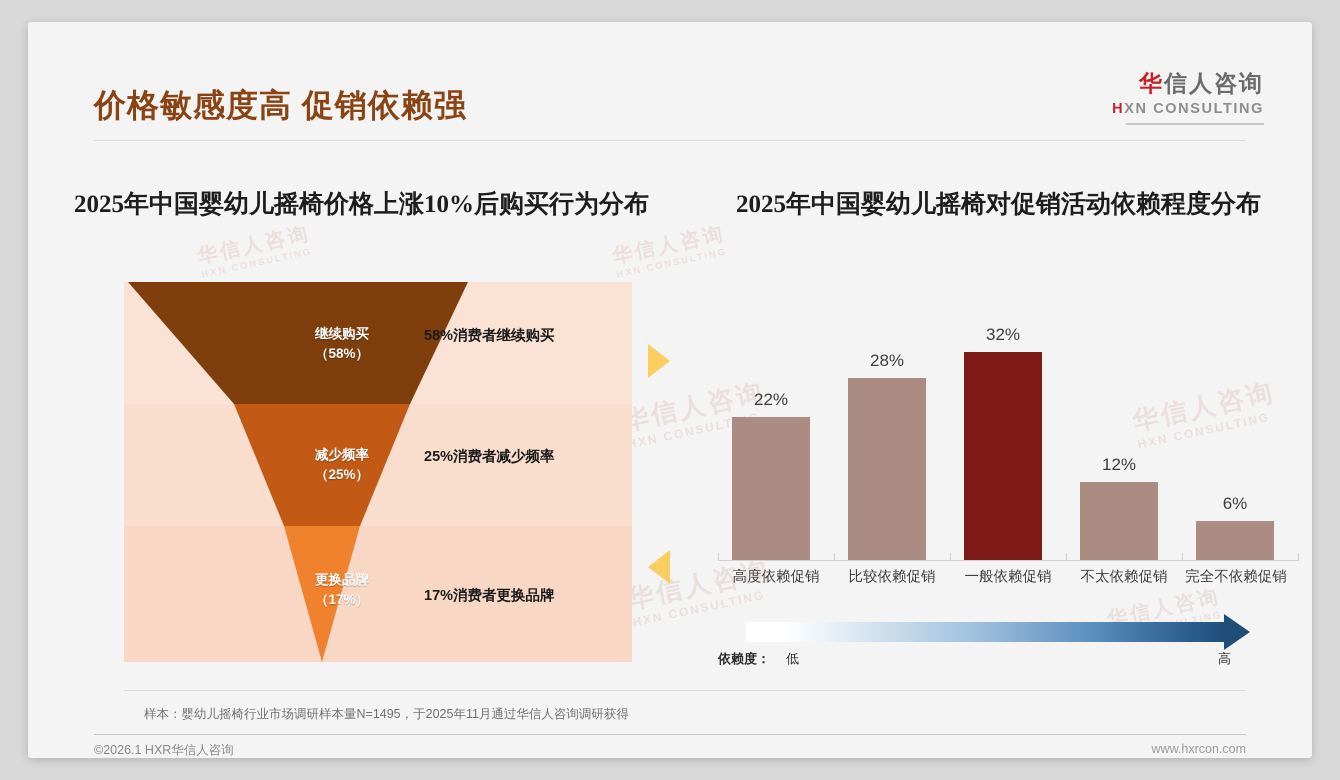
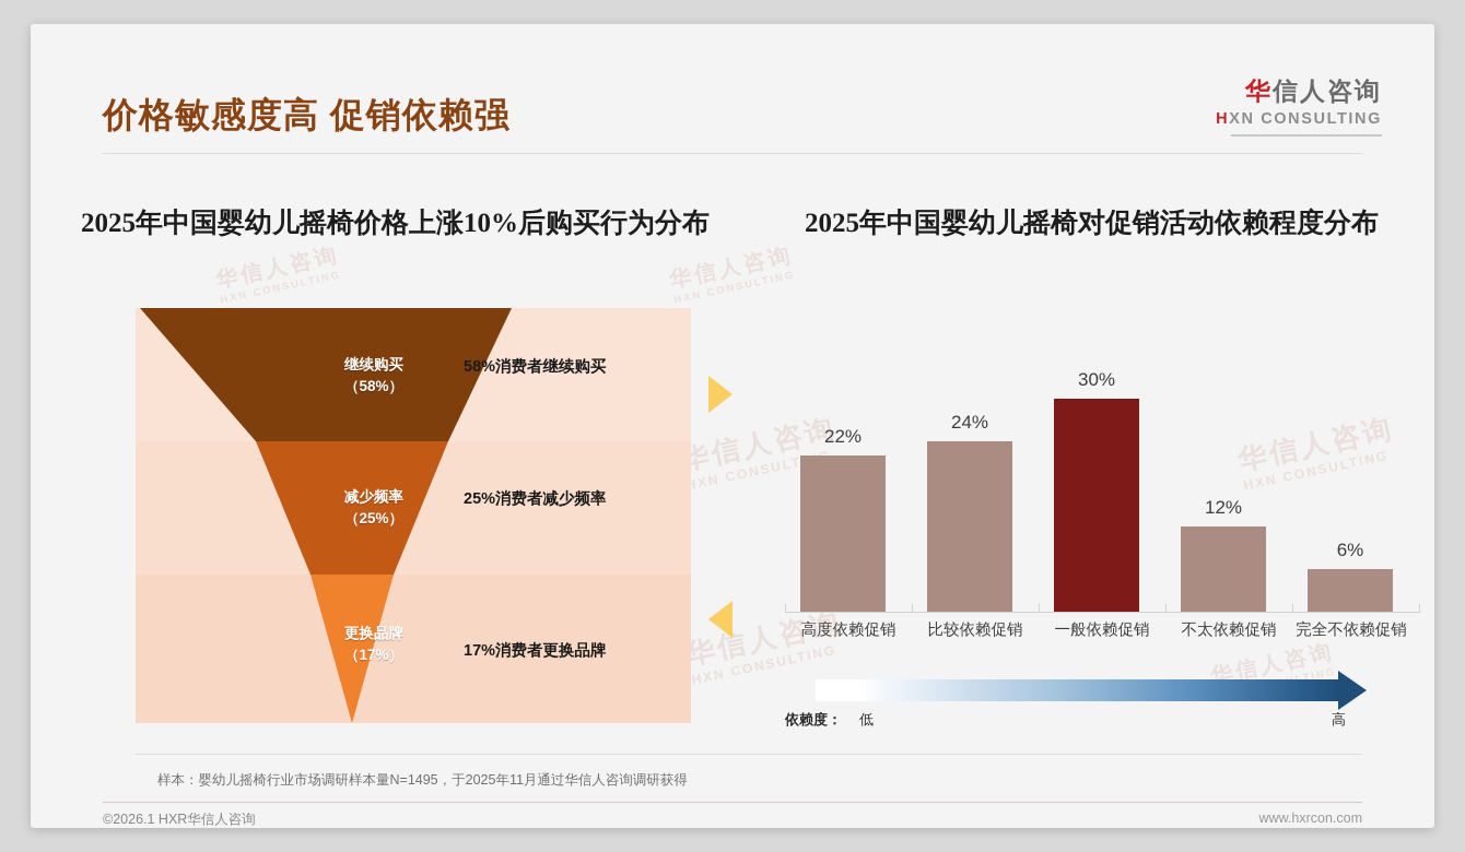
2025年中国婴幼儿摇椅对促销活动依赖程度分布/比较依赖促销: 28% -> 24%
2025年中国婴幼儿摇椅对促销活动依赖程度分布/一般依赖促销: 32% -> 30%
